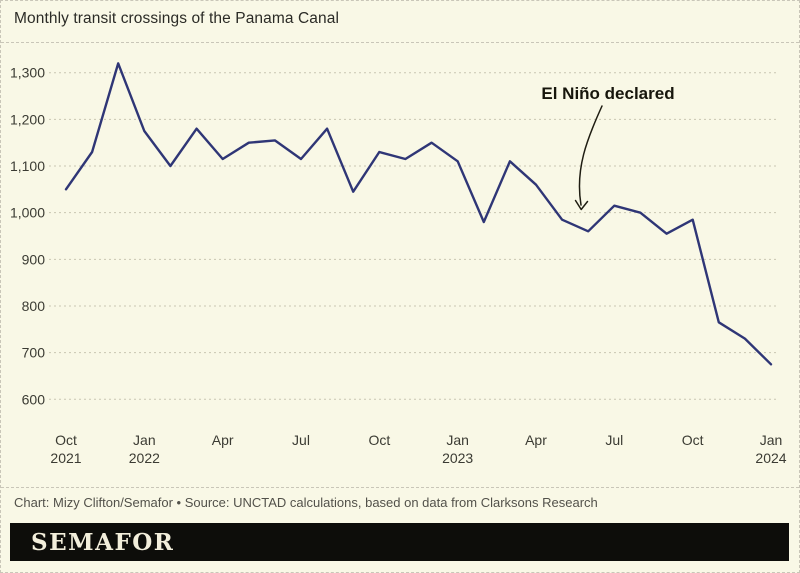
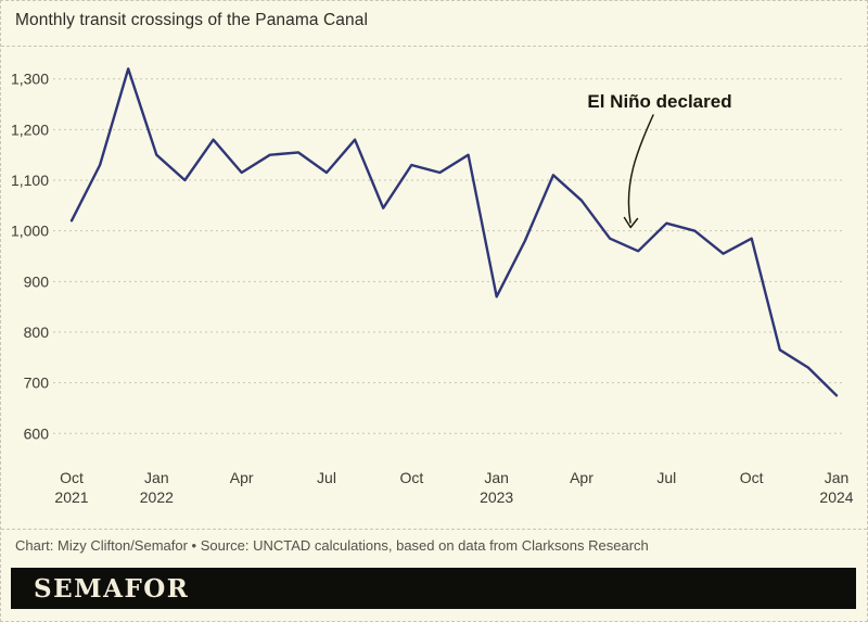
Oct 2021: 1050 -> 1020
Jan 2022: 1180 -> 1150
Jan 2023: 1110 -> 870
